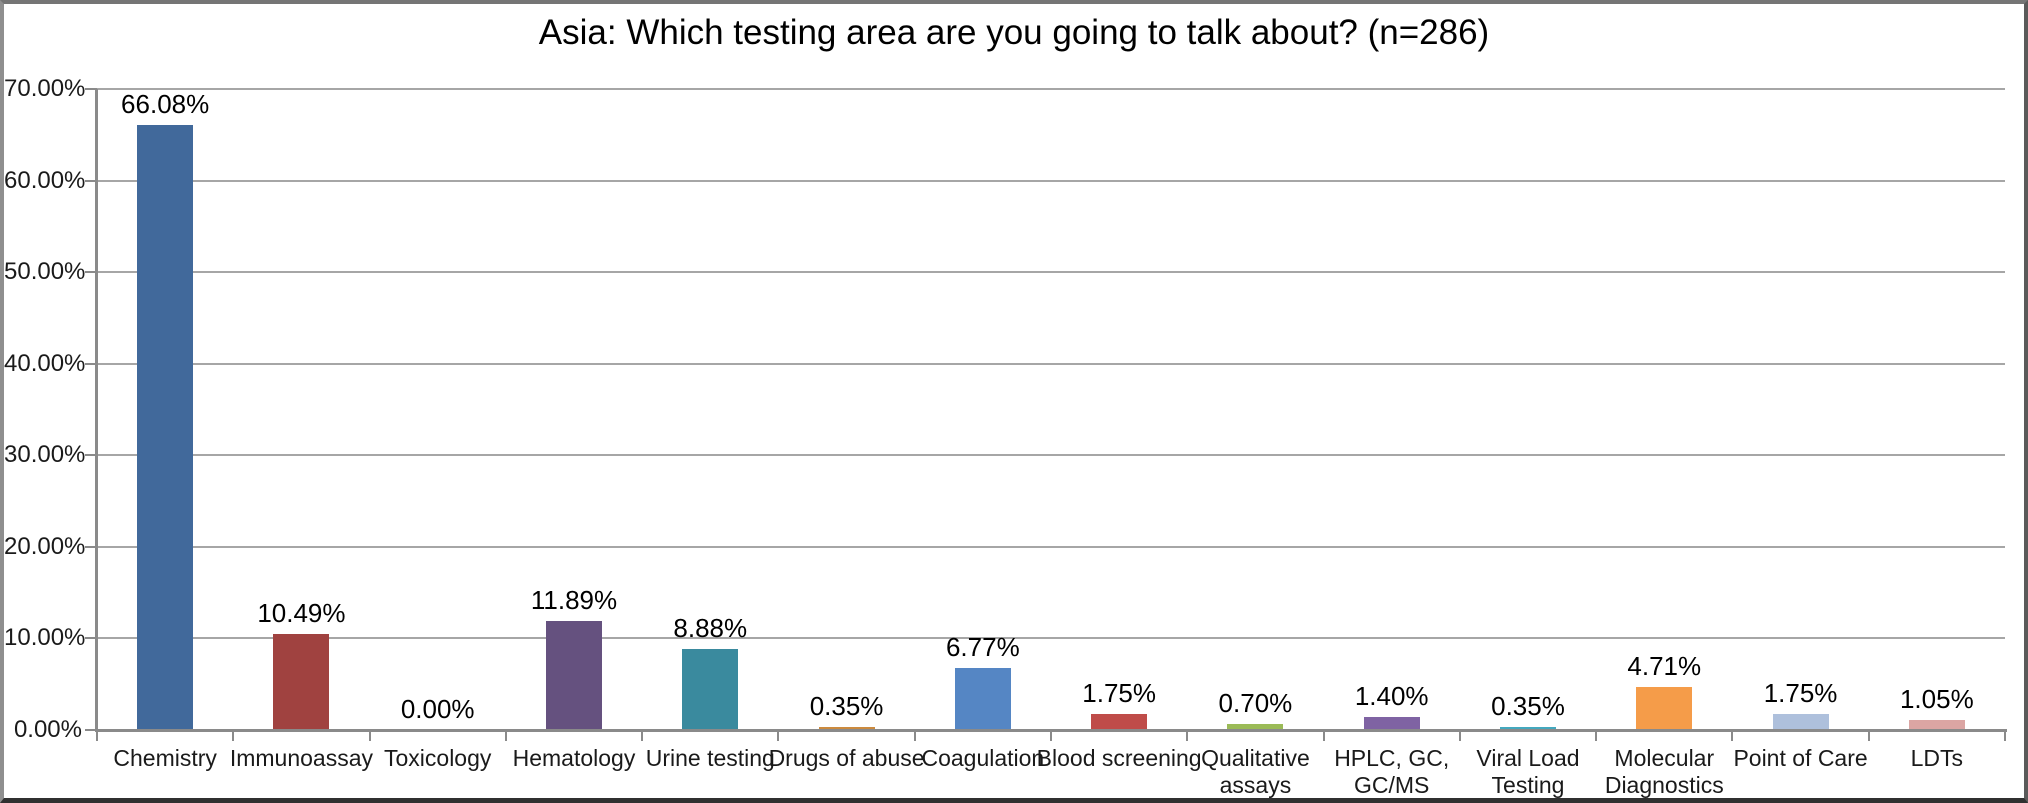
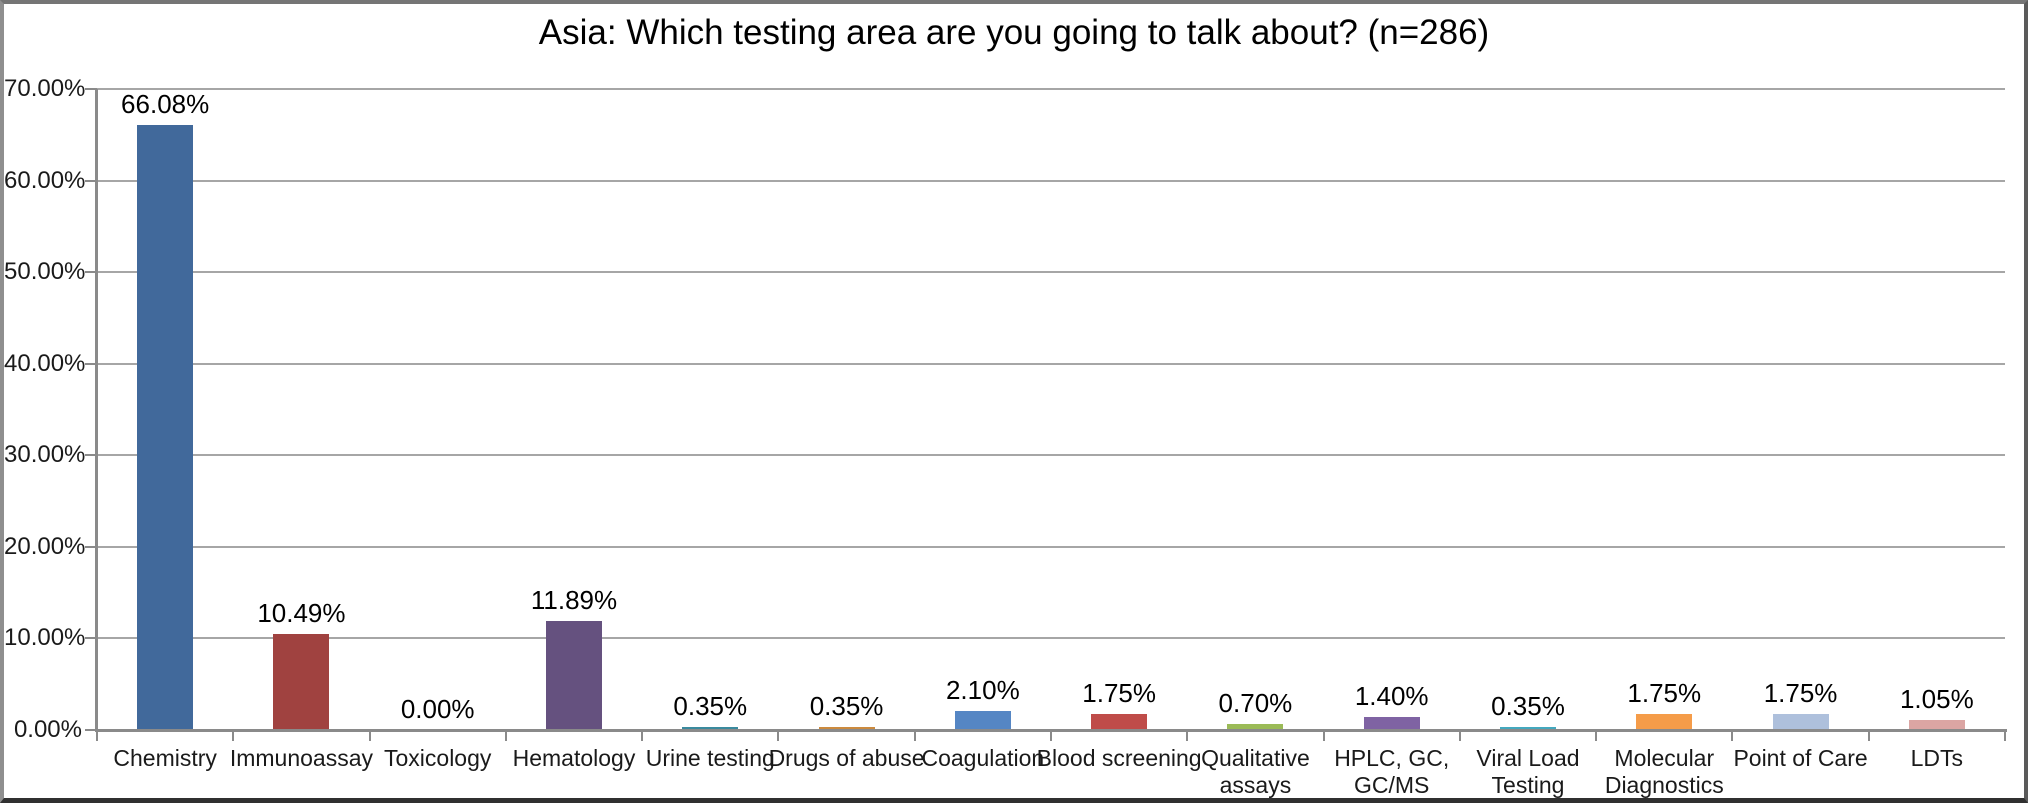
Urine testing: 8.88% -> 0.35%
Coagulation: 6.77% -> 2.10%
Molecular Diagnostics: 4.71% -> 1.75%
